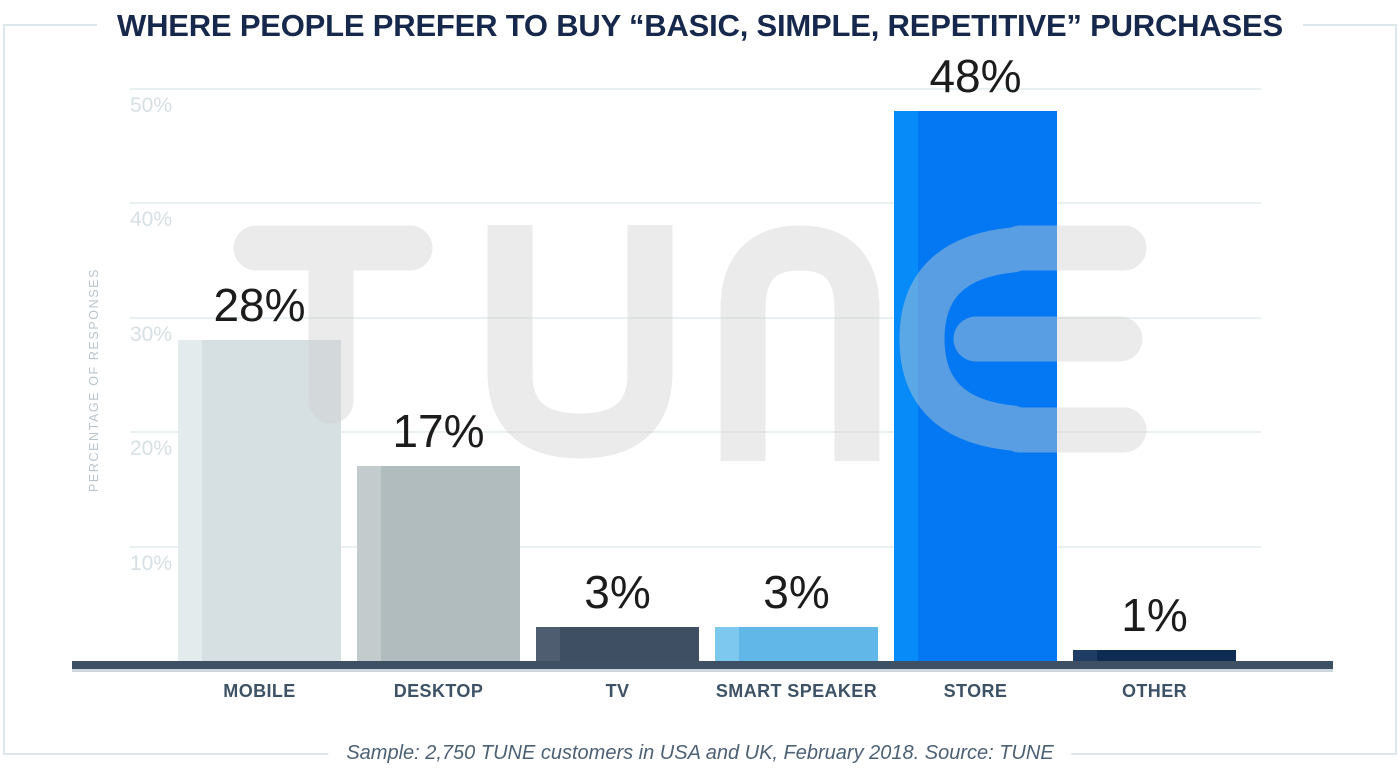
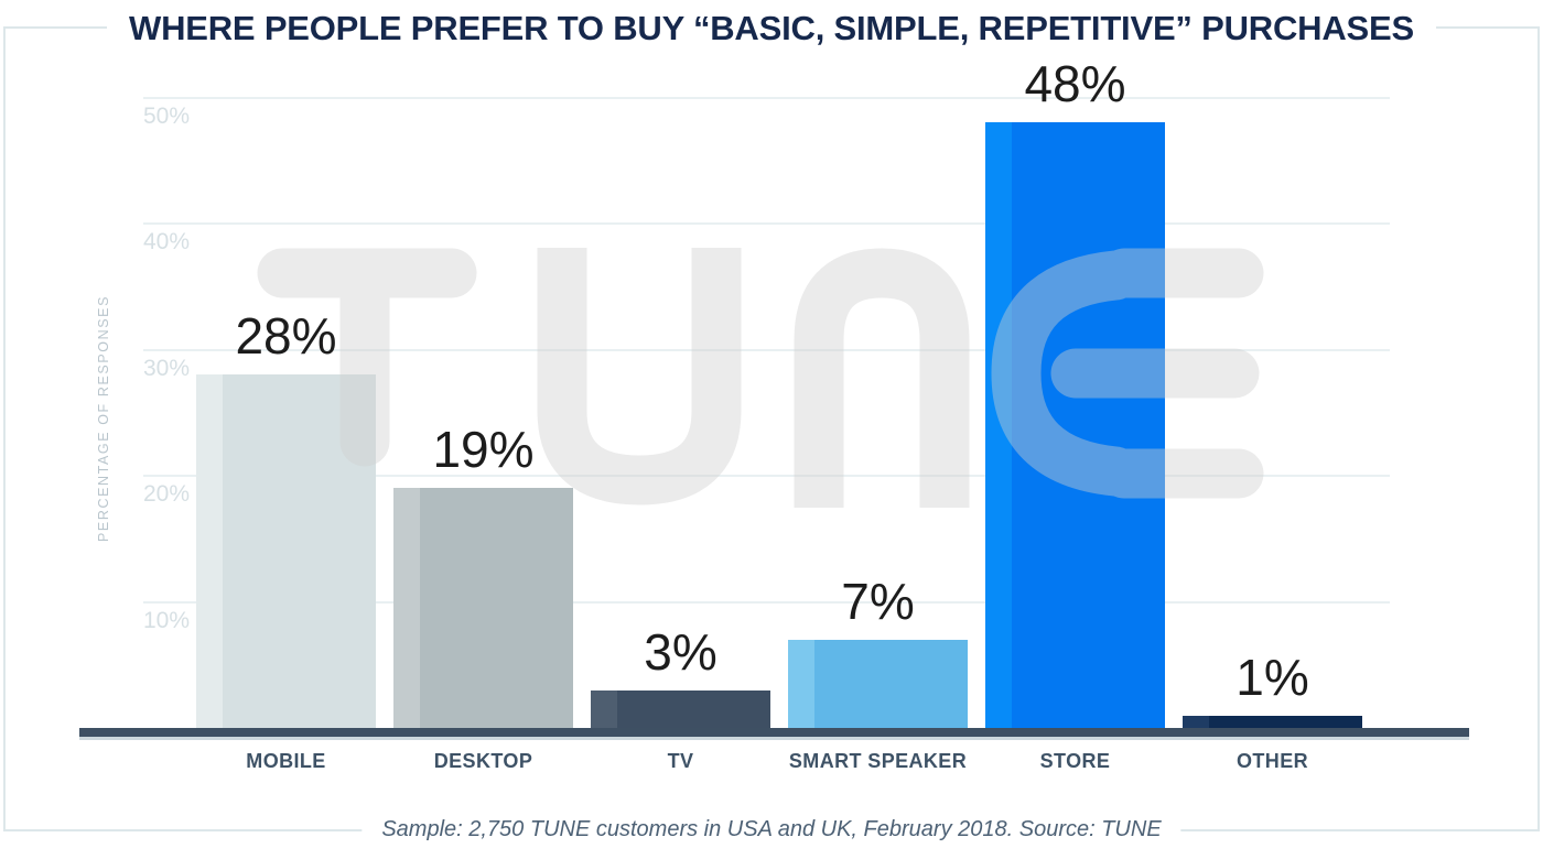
DESKTOP: 17% -> 19%
SMART SPEAKER: 3% -> 7%
